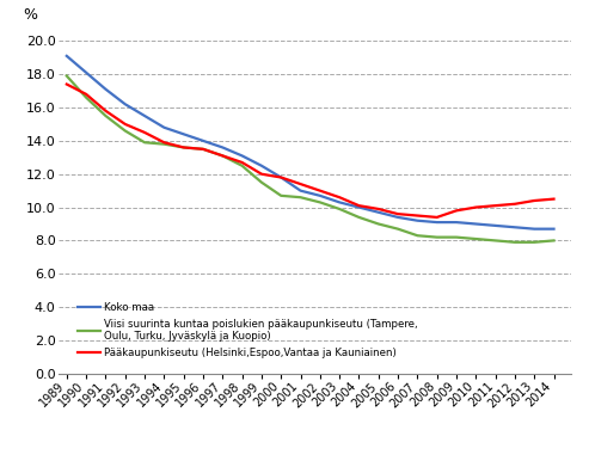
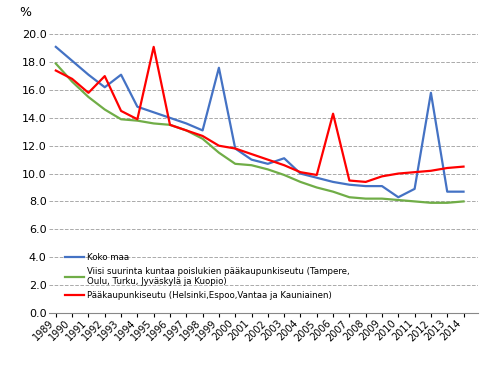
Pääkaupunkiseutu (Helsinki,Espoo,Vantaa ja Kauniainen)/1992: 15.0 -> 17.0
Koko maa/1993: 15.5 -> 17.1
Pääkaupunkiseutu (Helsinki,Espoo,Vantaa ja Kauniainen)/1995: 13.6 -> 19.1
Koko maa/1999: 12.5 -> 17.6
Koko maa/2003: 10.3 -> 11.1
Pääkaupunkiseutu (Helsinki,Espoo,Vantaa ja Kauniainen)/2006: 9.6 -> 14.3
Koko maa/2010: 9.0 -> 8.3
Koko maa/2012: 8.8 -> 15.8
